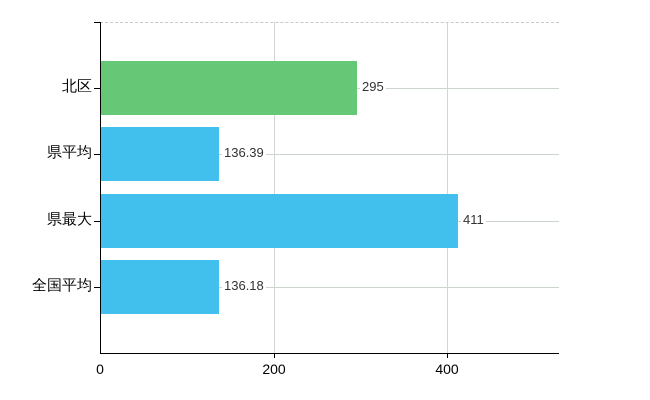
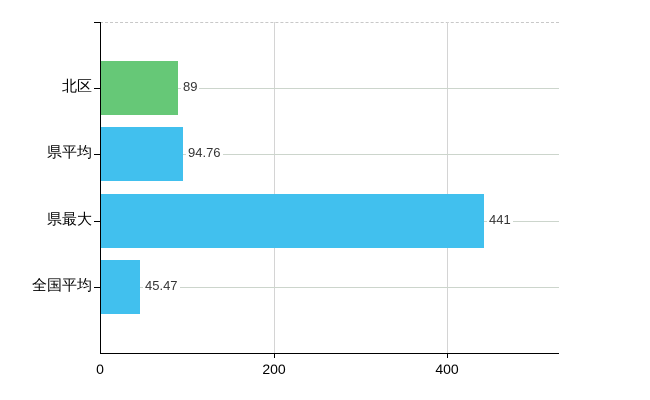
北区: 295 -> 89
県平均: 136.39 -> 94.76
県最大: 411 -> 441
全国平均: 136.18 -> 45.47
